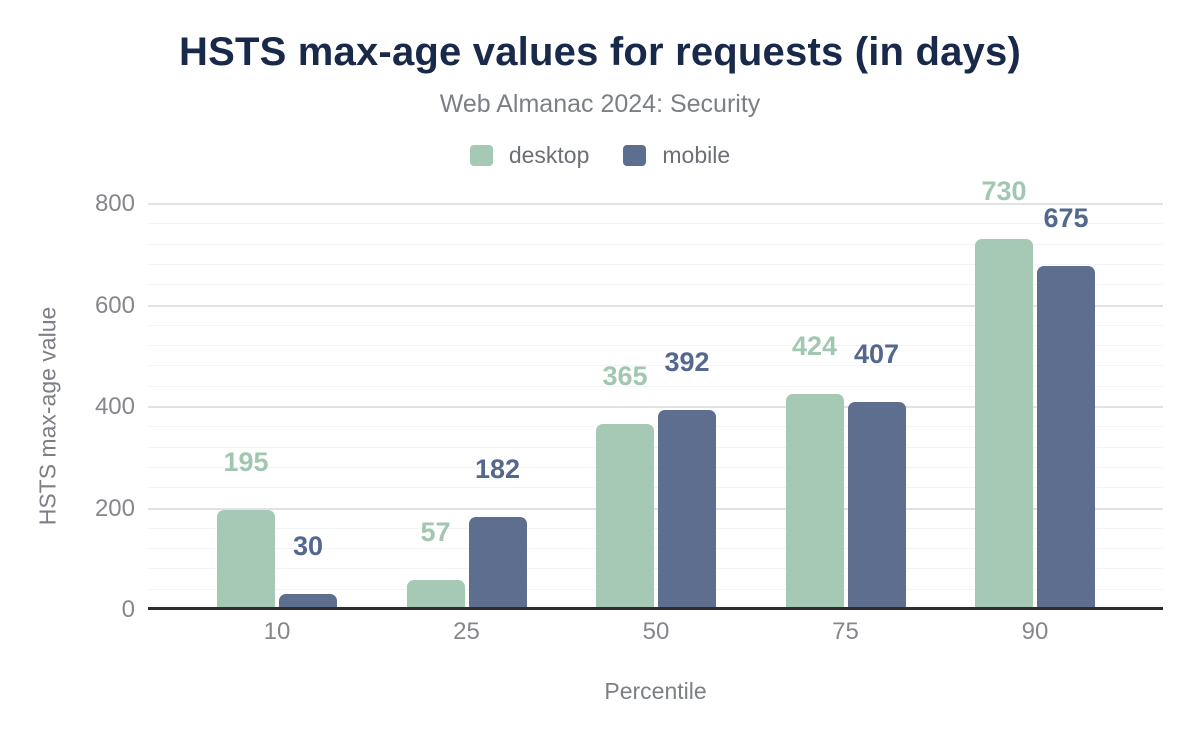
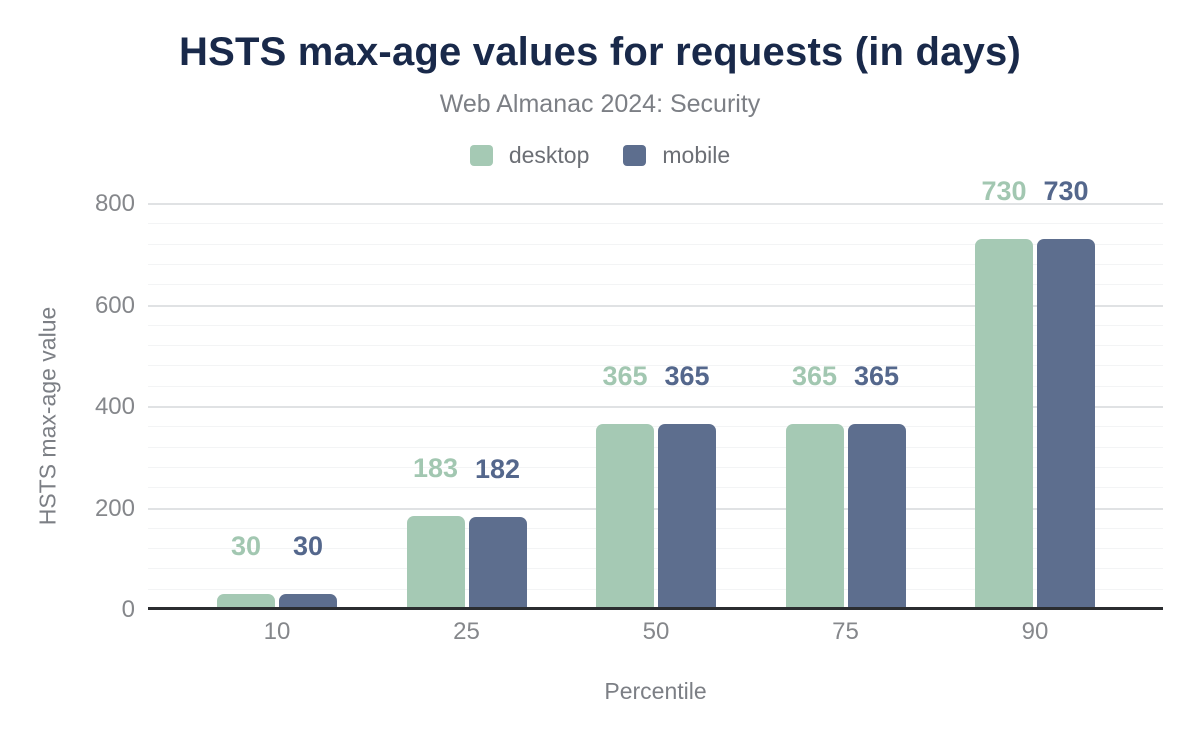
desktop/10: 195 -> 30
desktop/25: 57 -> 183
mobile/50: 392 -> 365
desktop/75: 424 -> 365
mobile/75: 407 -> 365
mobile/90: 675 -> 730
